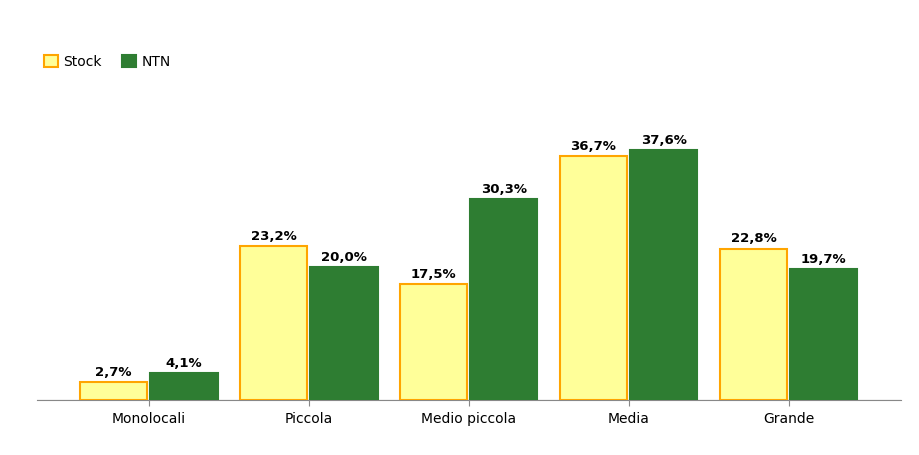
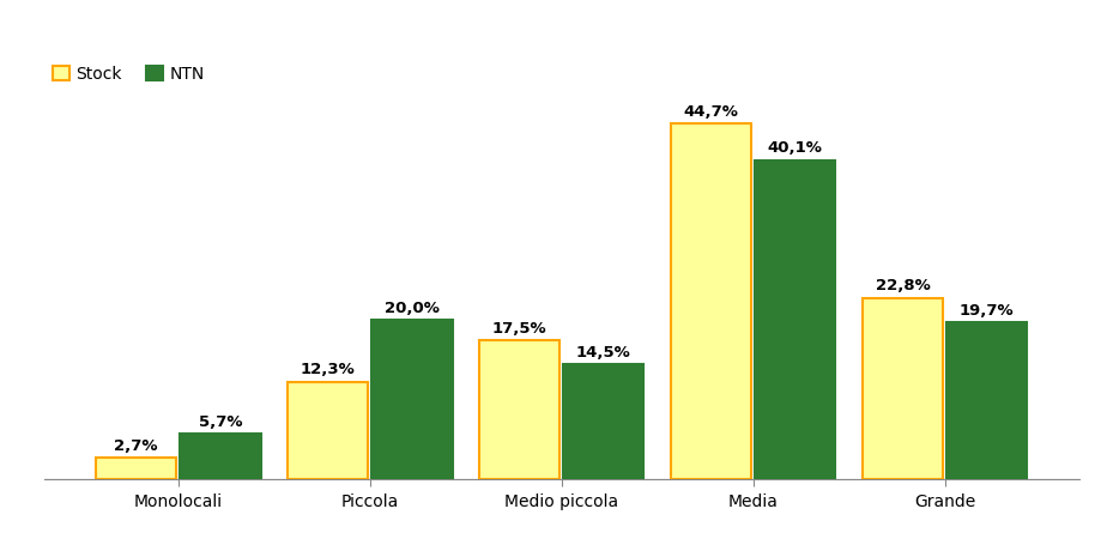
NTN/Monolocali: 4,1% -> 5,7%
Stock/Piccola: 23,2% -> 12,3%
NTN/Medio piccola: 30,3% -> 14,5%
Stock/Media: 36,7% -> 44,7%
NTN/Media: 37,6% -> 40,1%
